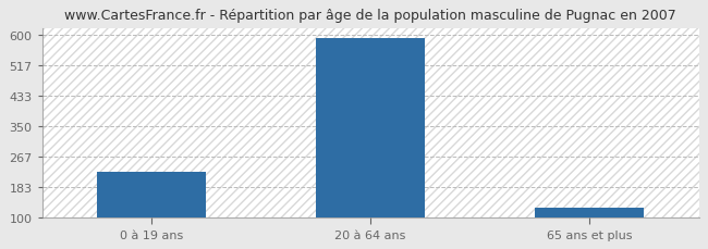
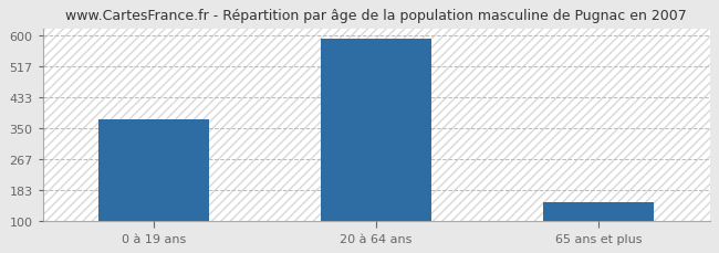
0 à 19 ans: 225 -> 375
65 ans et plus: 128 -> 150
